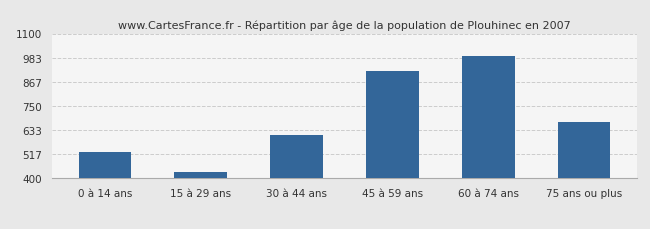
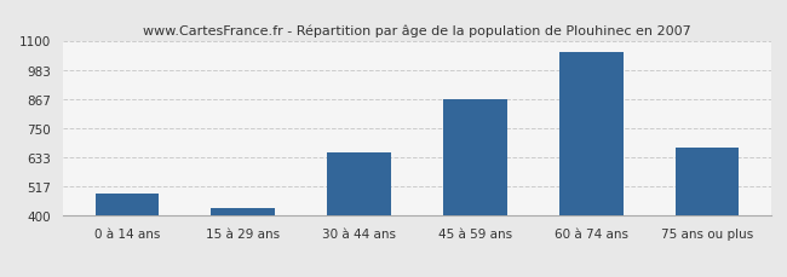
0 à 14 ans: 527 -> 490
30 à 44 ans: 610 -> 655
45 à 59 ans: 920 -> 865
60 à 74 ans: 993 -> 1055
